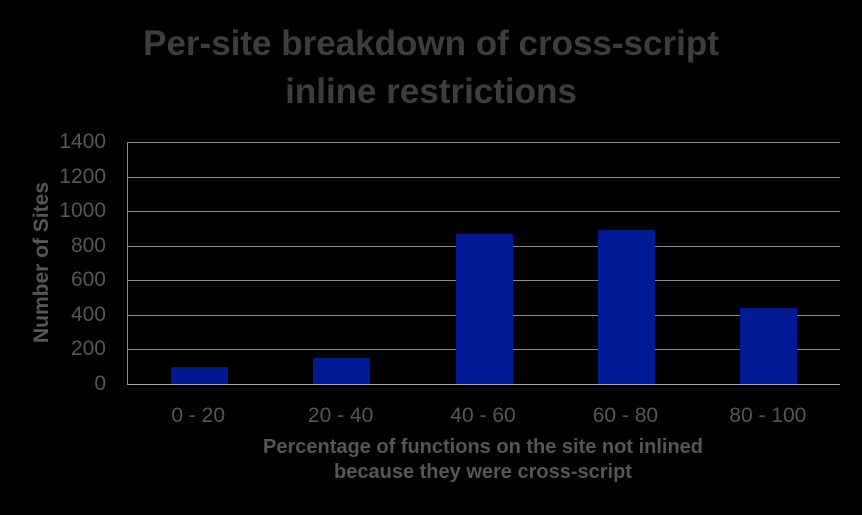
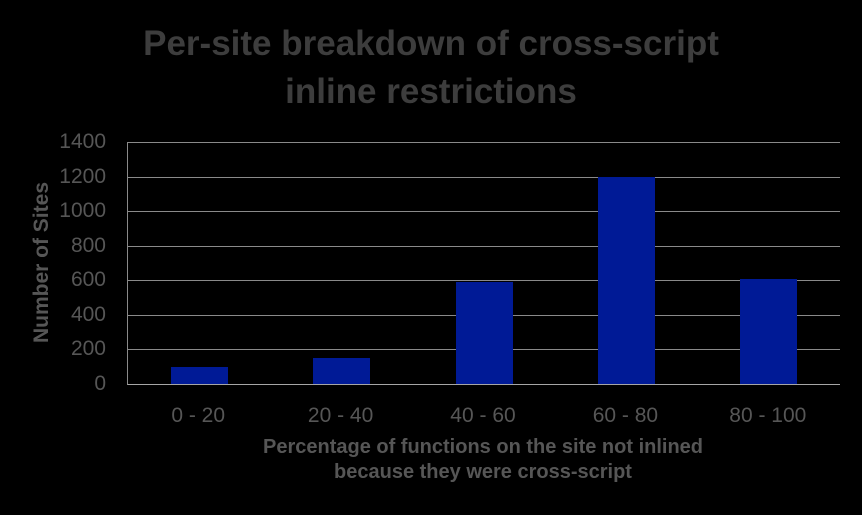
40 - 60: 870 -> 590
60 - 80: 890 -> 1200
80 - 100: 440 -> 610
